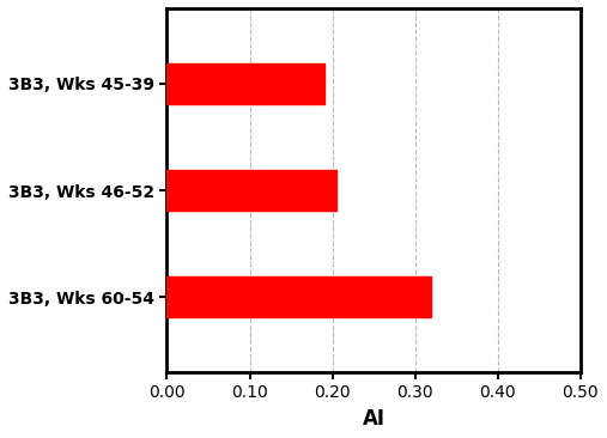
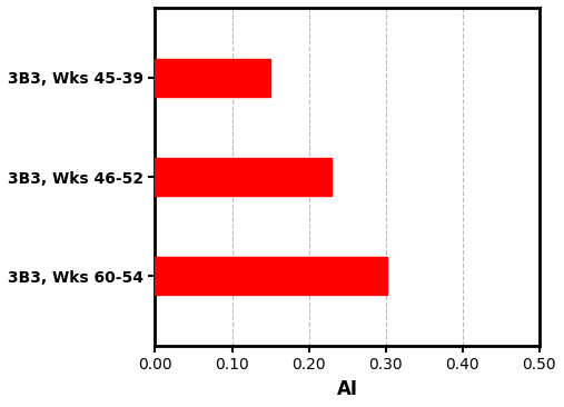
3B3, Wks 45-39: 0.190 -> 0.150
3B3, Wks 46-52: 0.205 -> 0.230
3B3, Wks 60-54: 0.320 -> 0.302
